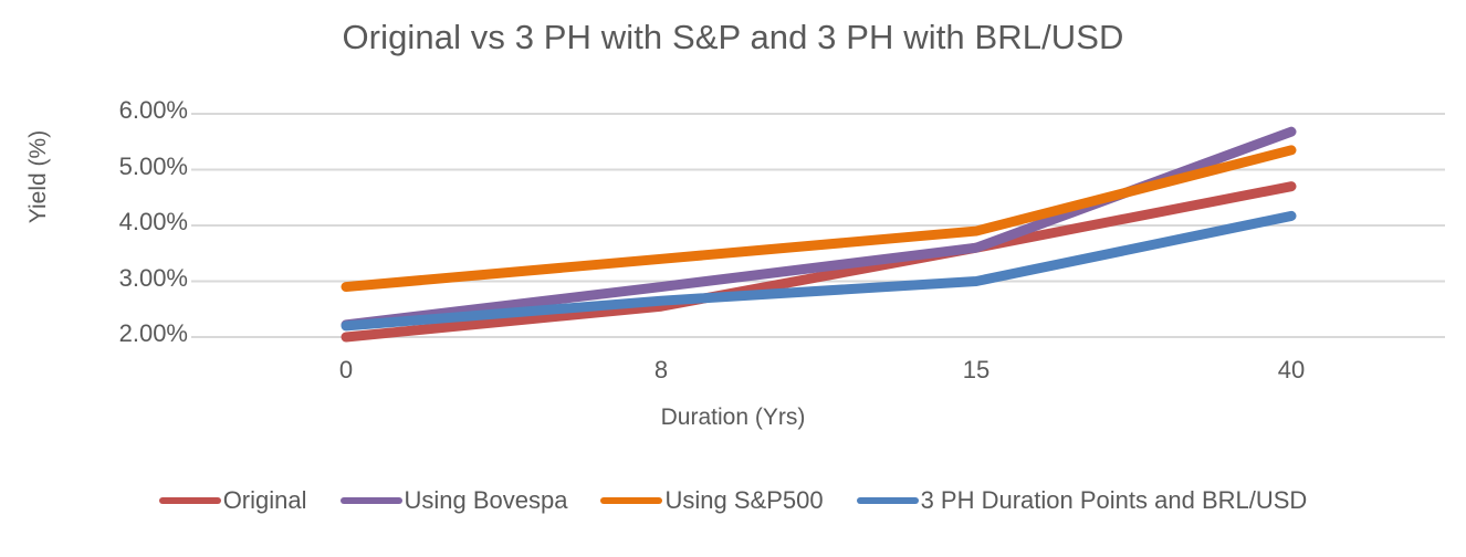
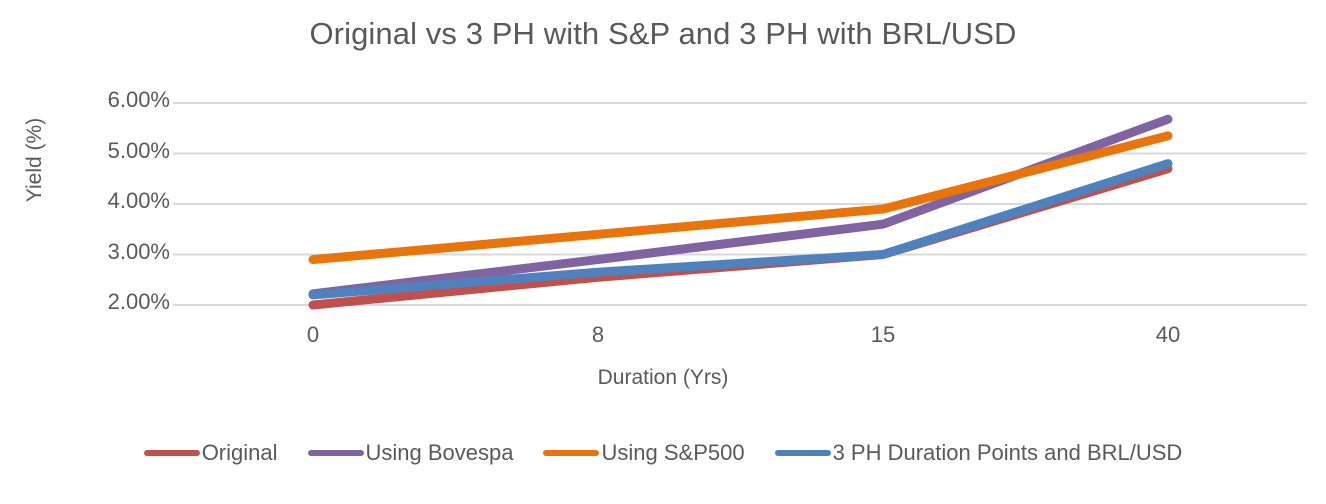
Original/15: 3.6% -> 3.0%
3 PH Duration Points and BRL/USD/40: 4.2% -> 4.8%
